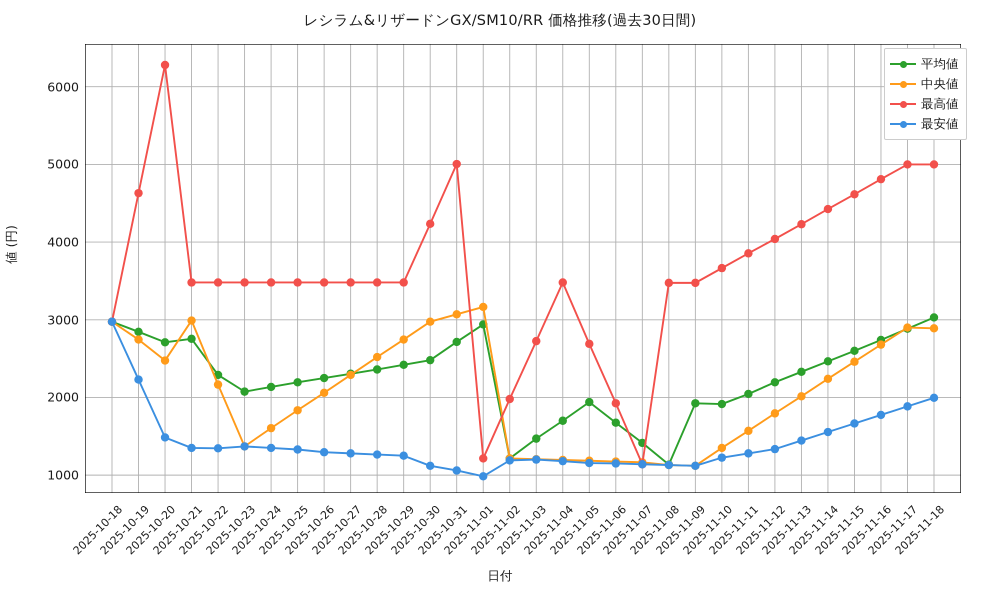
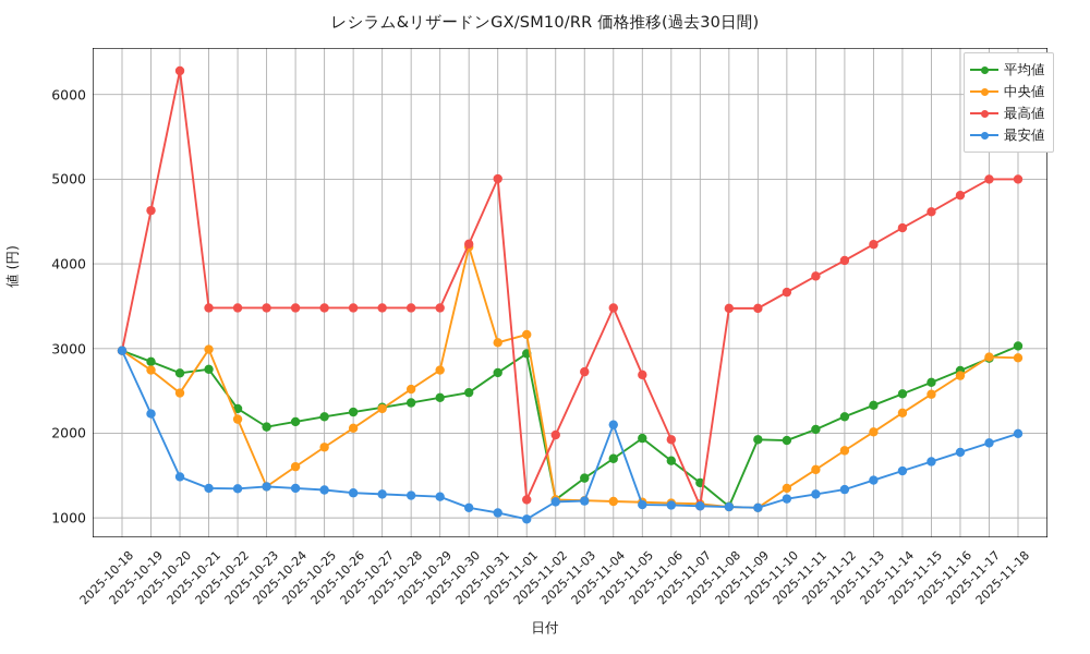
中央値/2025-10-30: 3000 -> 4200
最安値/2025-11-04: 1200 -> 2100
